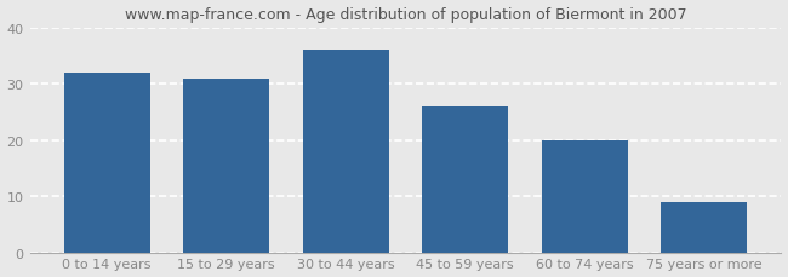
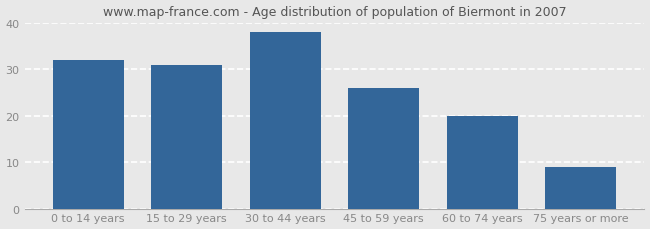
30 to 44 years: 36 -> 38
